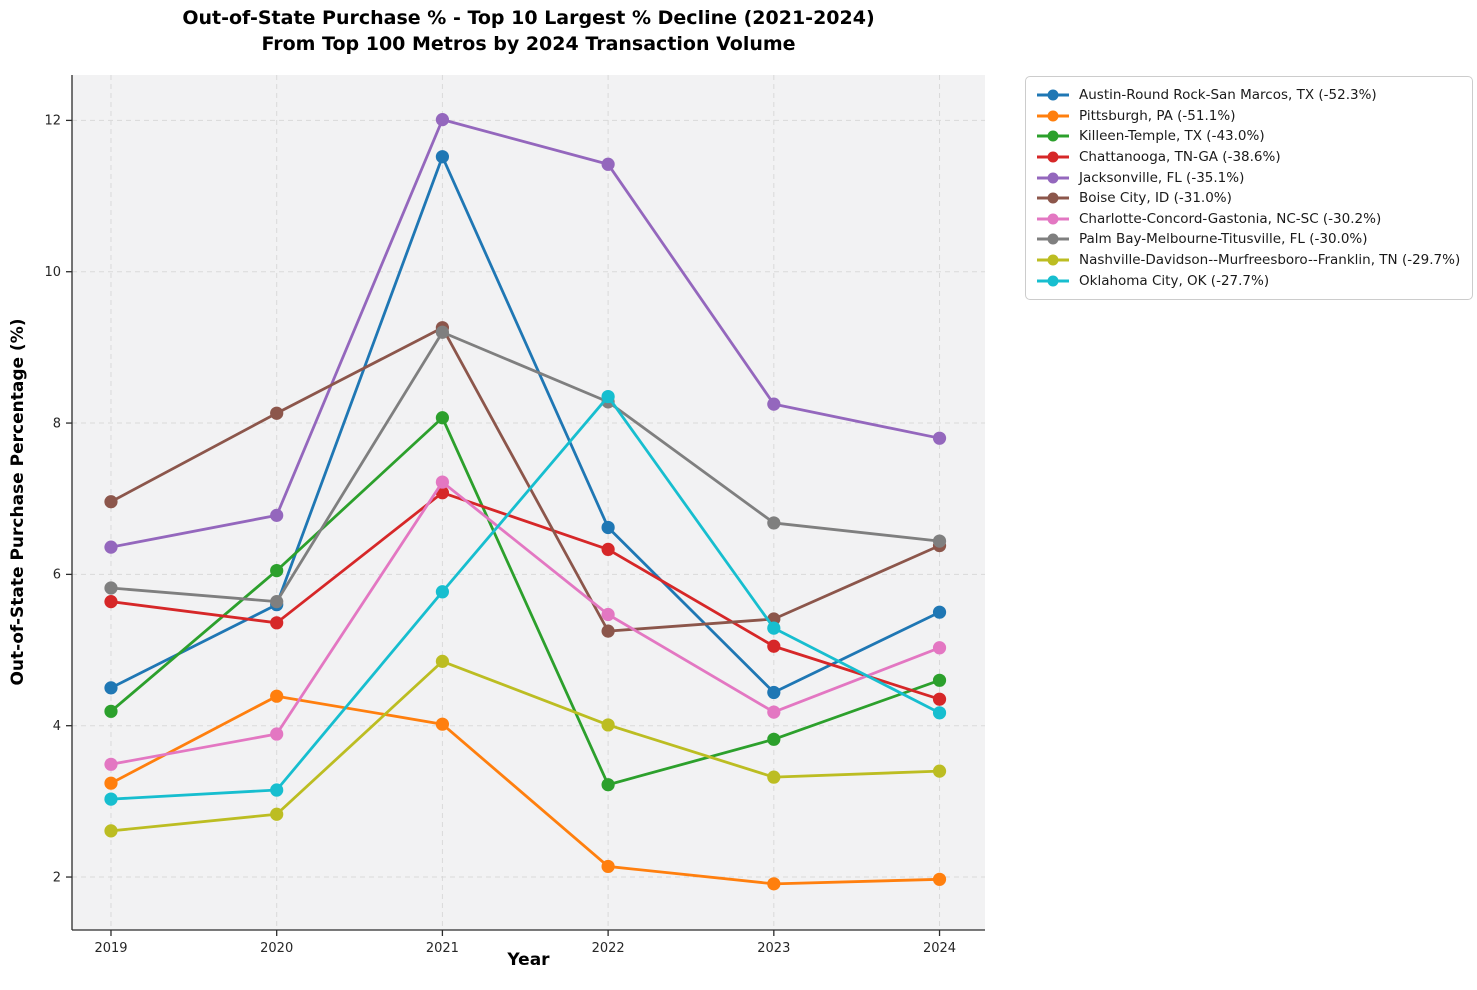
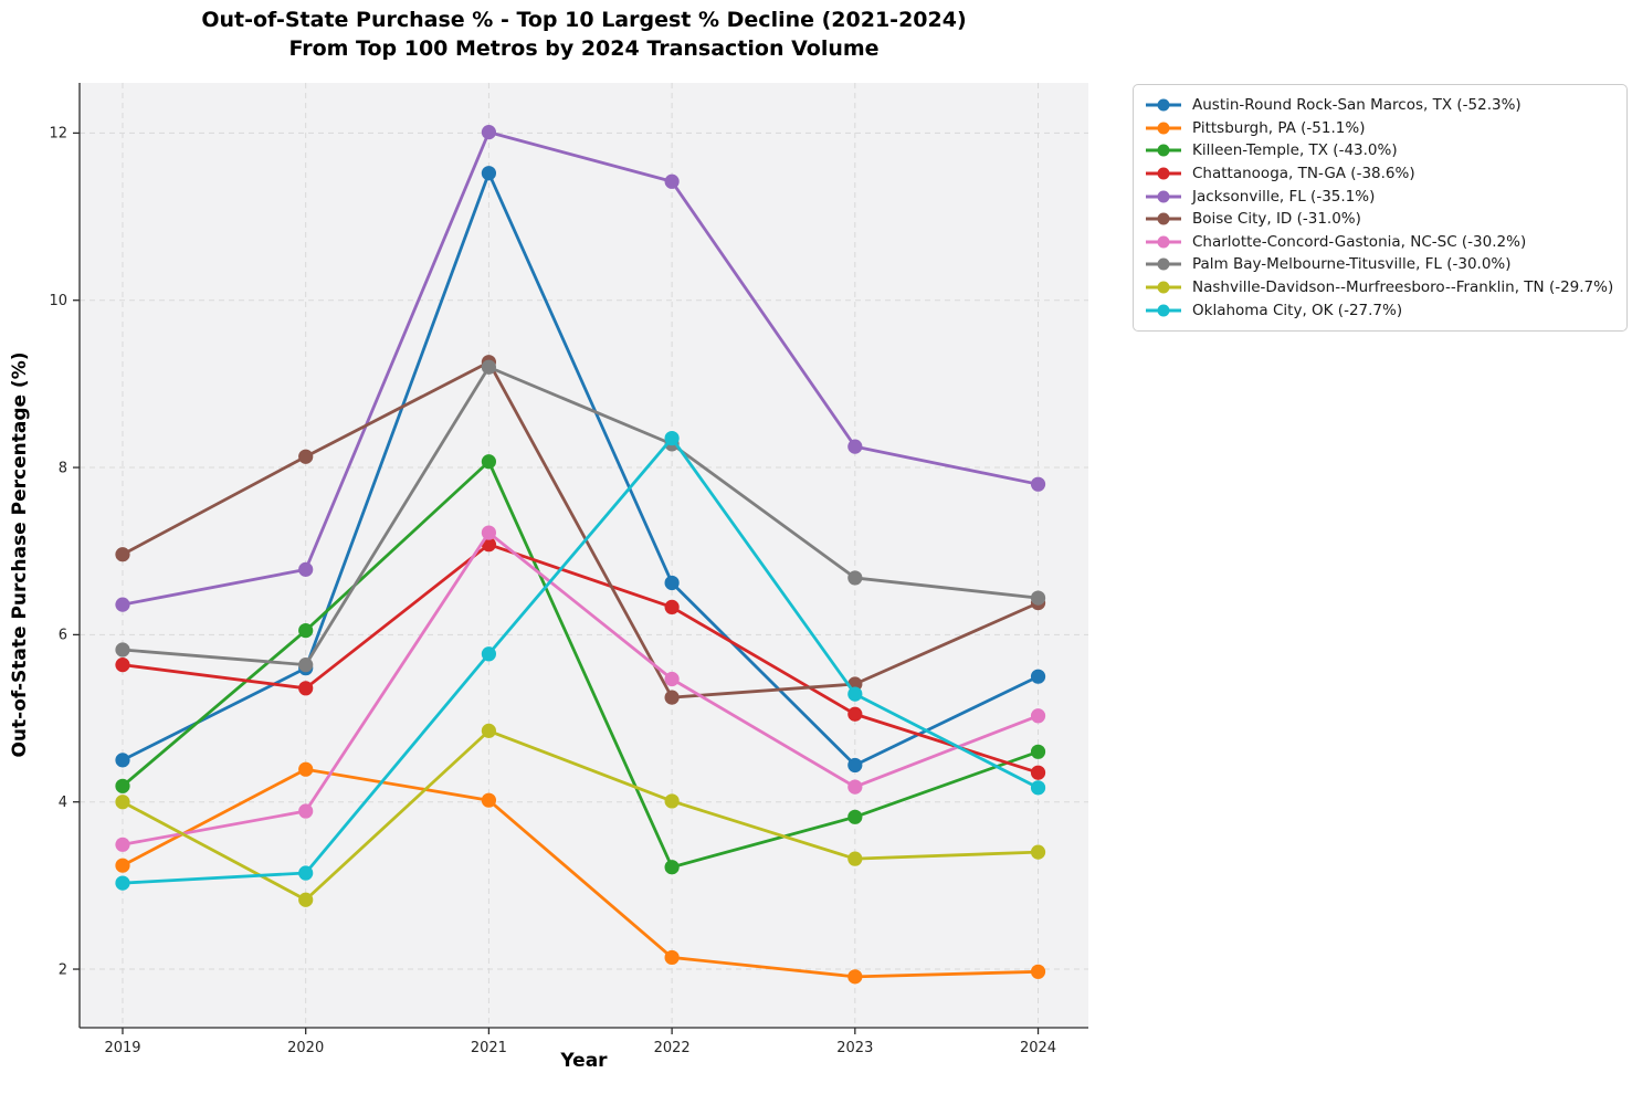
Nashville-Davidson--Murfreesboro--Franklin, TN (-29.7%)/2019: 2.6 -> 4.0
